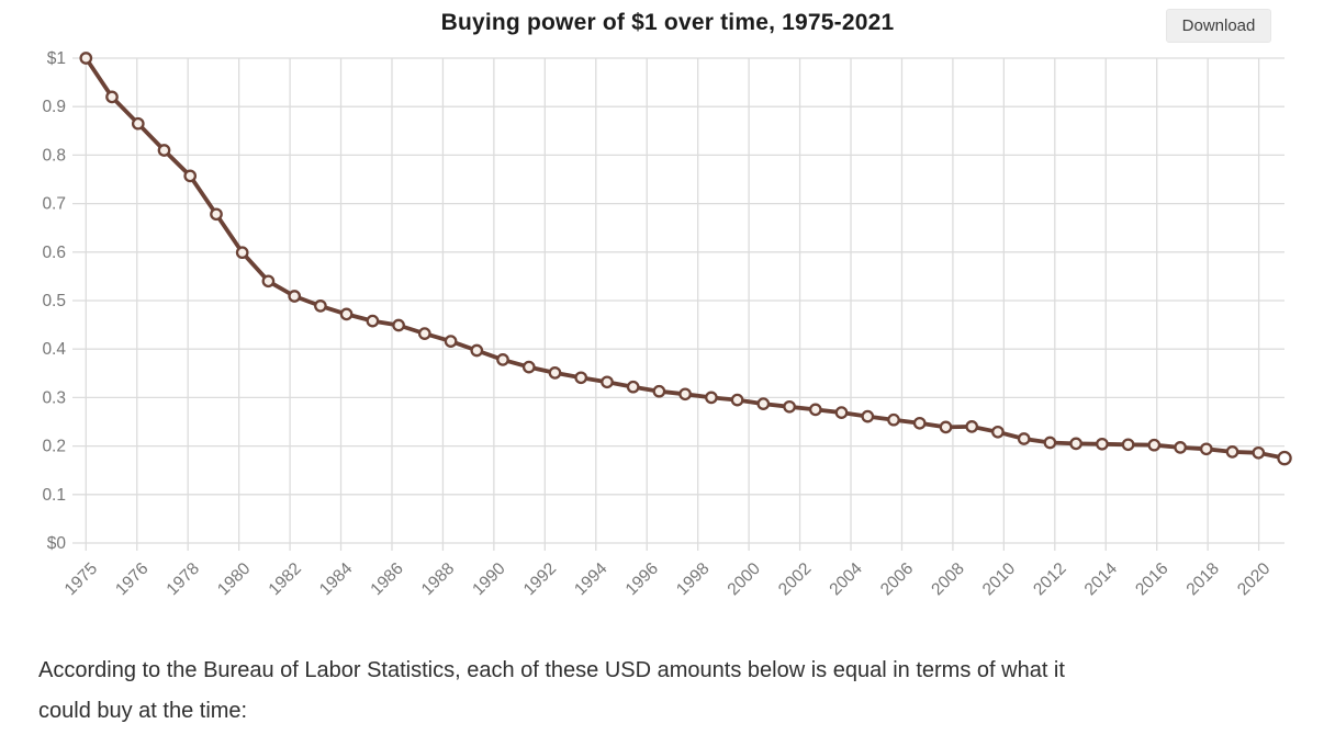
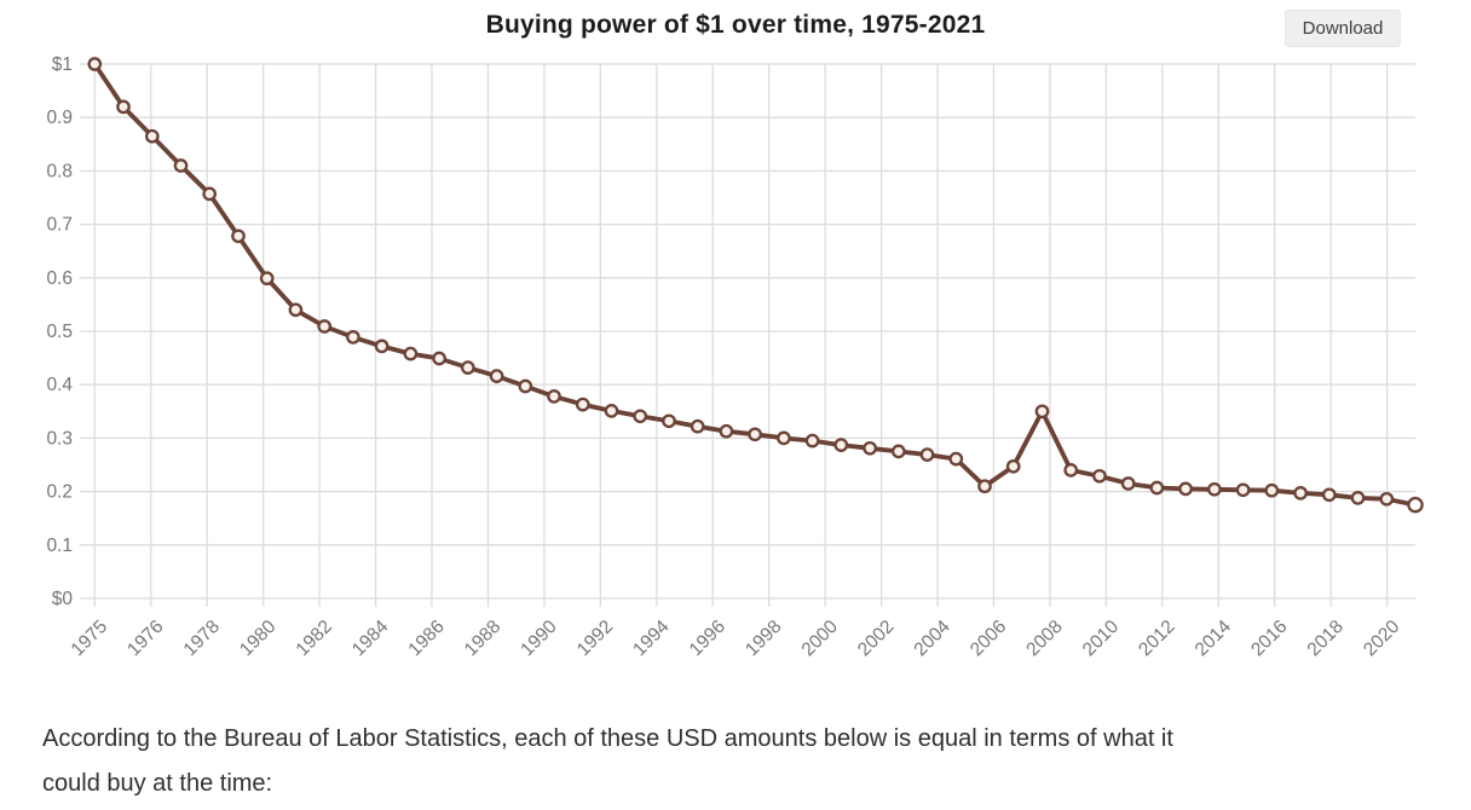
2006: $0.25 -> $0.21
2008: $0.24 -> $0.35
